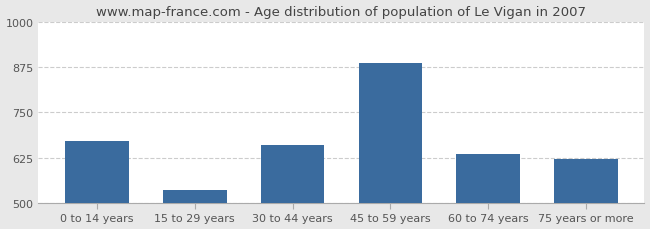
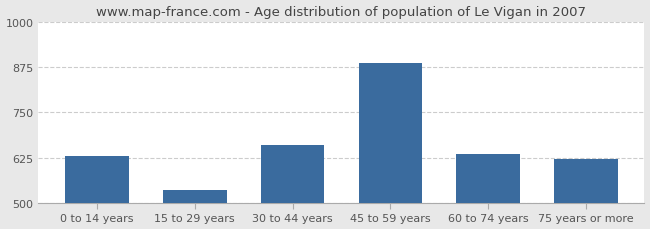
0 to 14 years: 670 -> 630
